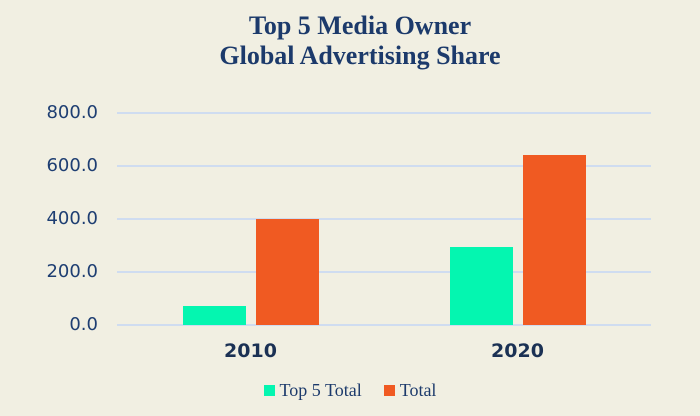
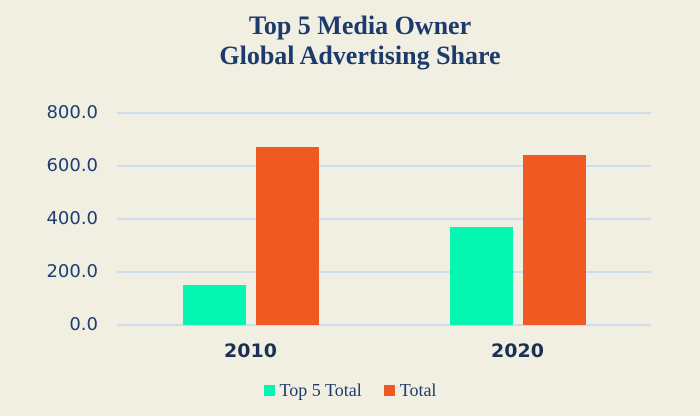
Top 5 Total/2010: 70 -> 150
Total/2010: 400 -> 670
Top 5 Total/2020: 300 -> 370
